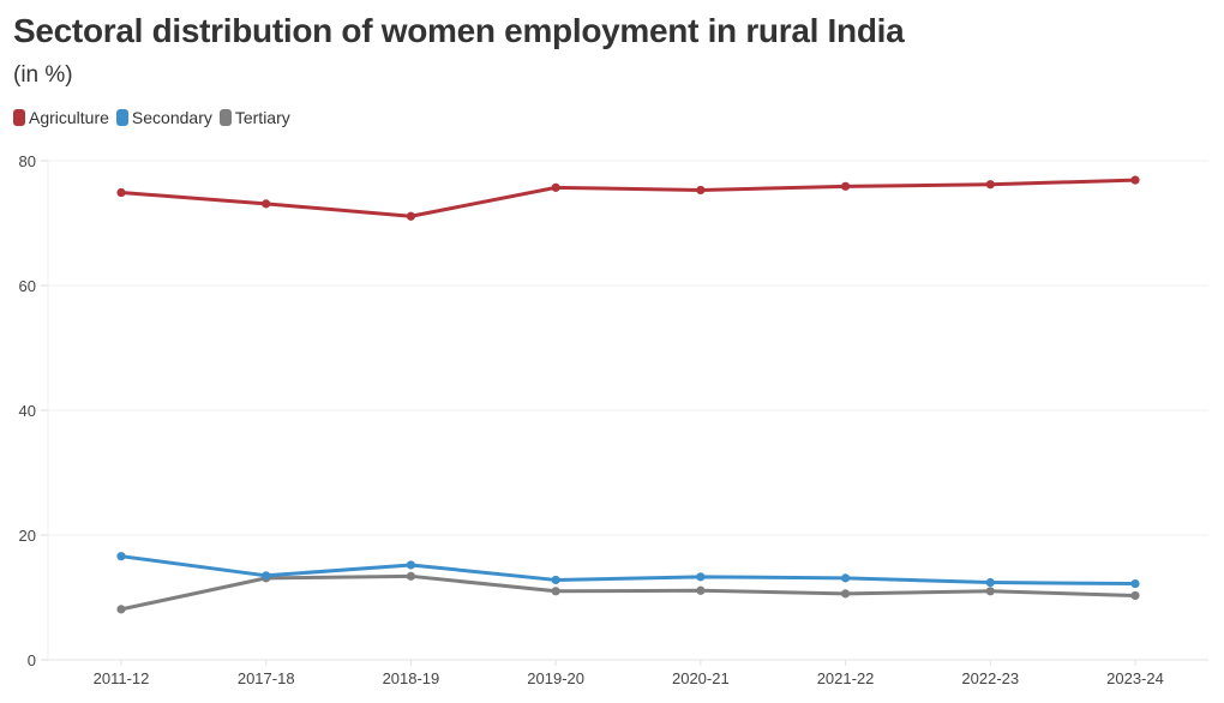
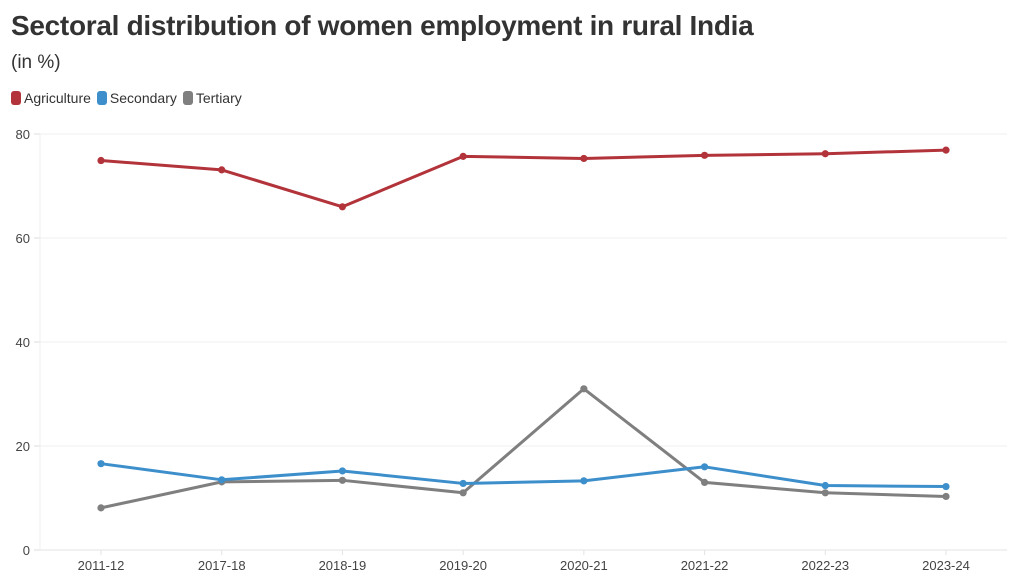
Agriculture/2018-19: 71 -> 66
Tertiary/2020-21: 11 -> 31
Secondary/2021-22: 13 -> 16
Tertiary/2021-22: 11 -> 13
